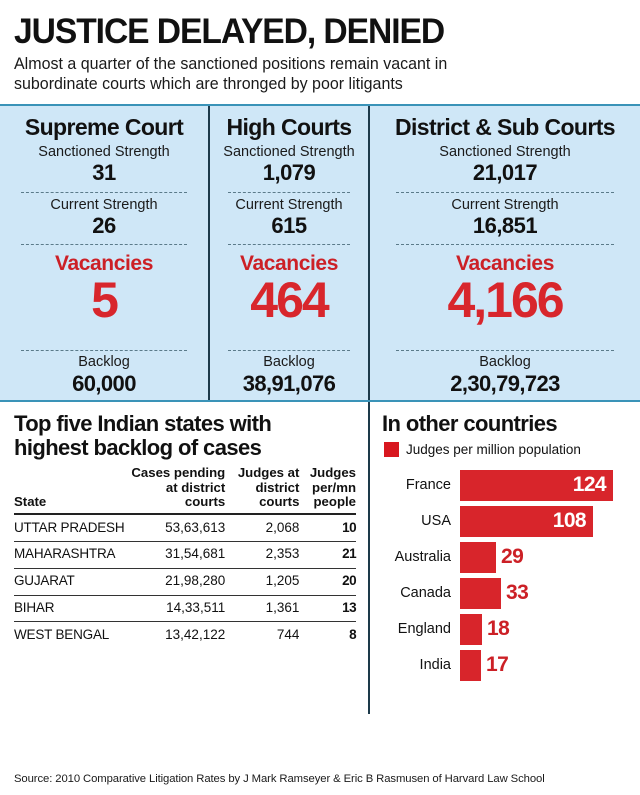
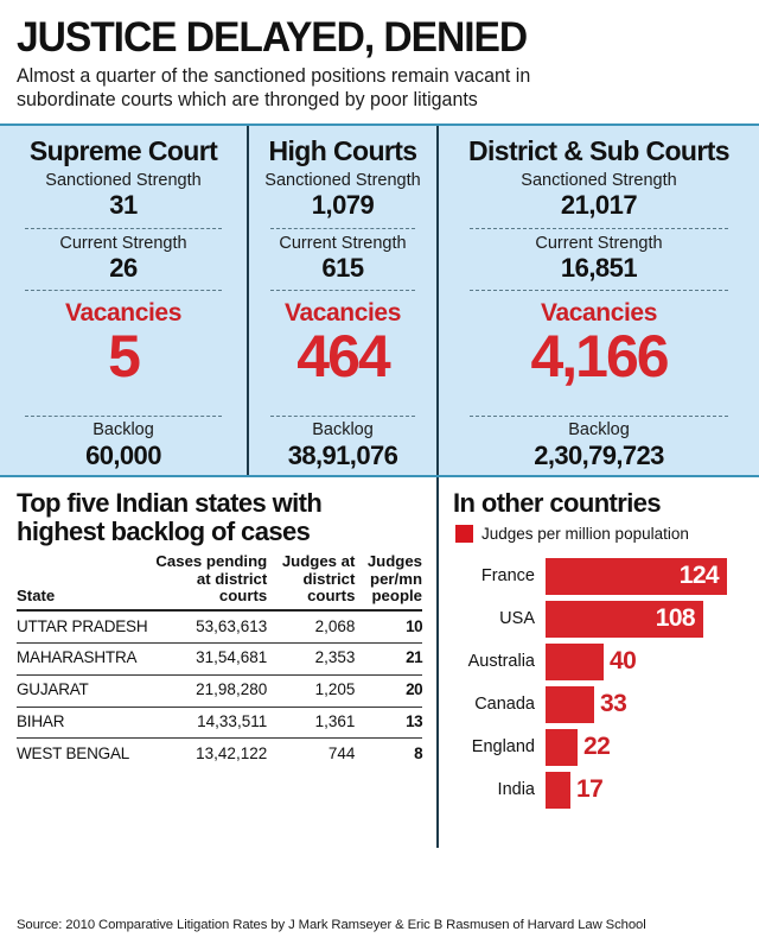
Australia: 29 -> 40
England: 18 -> 22
